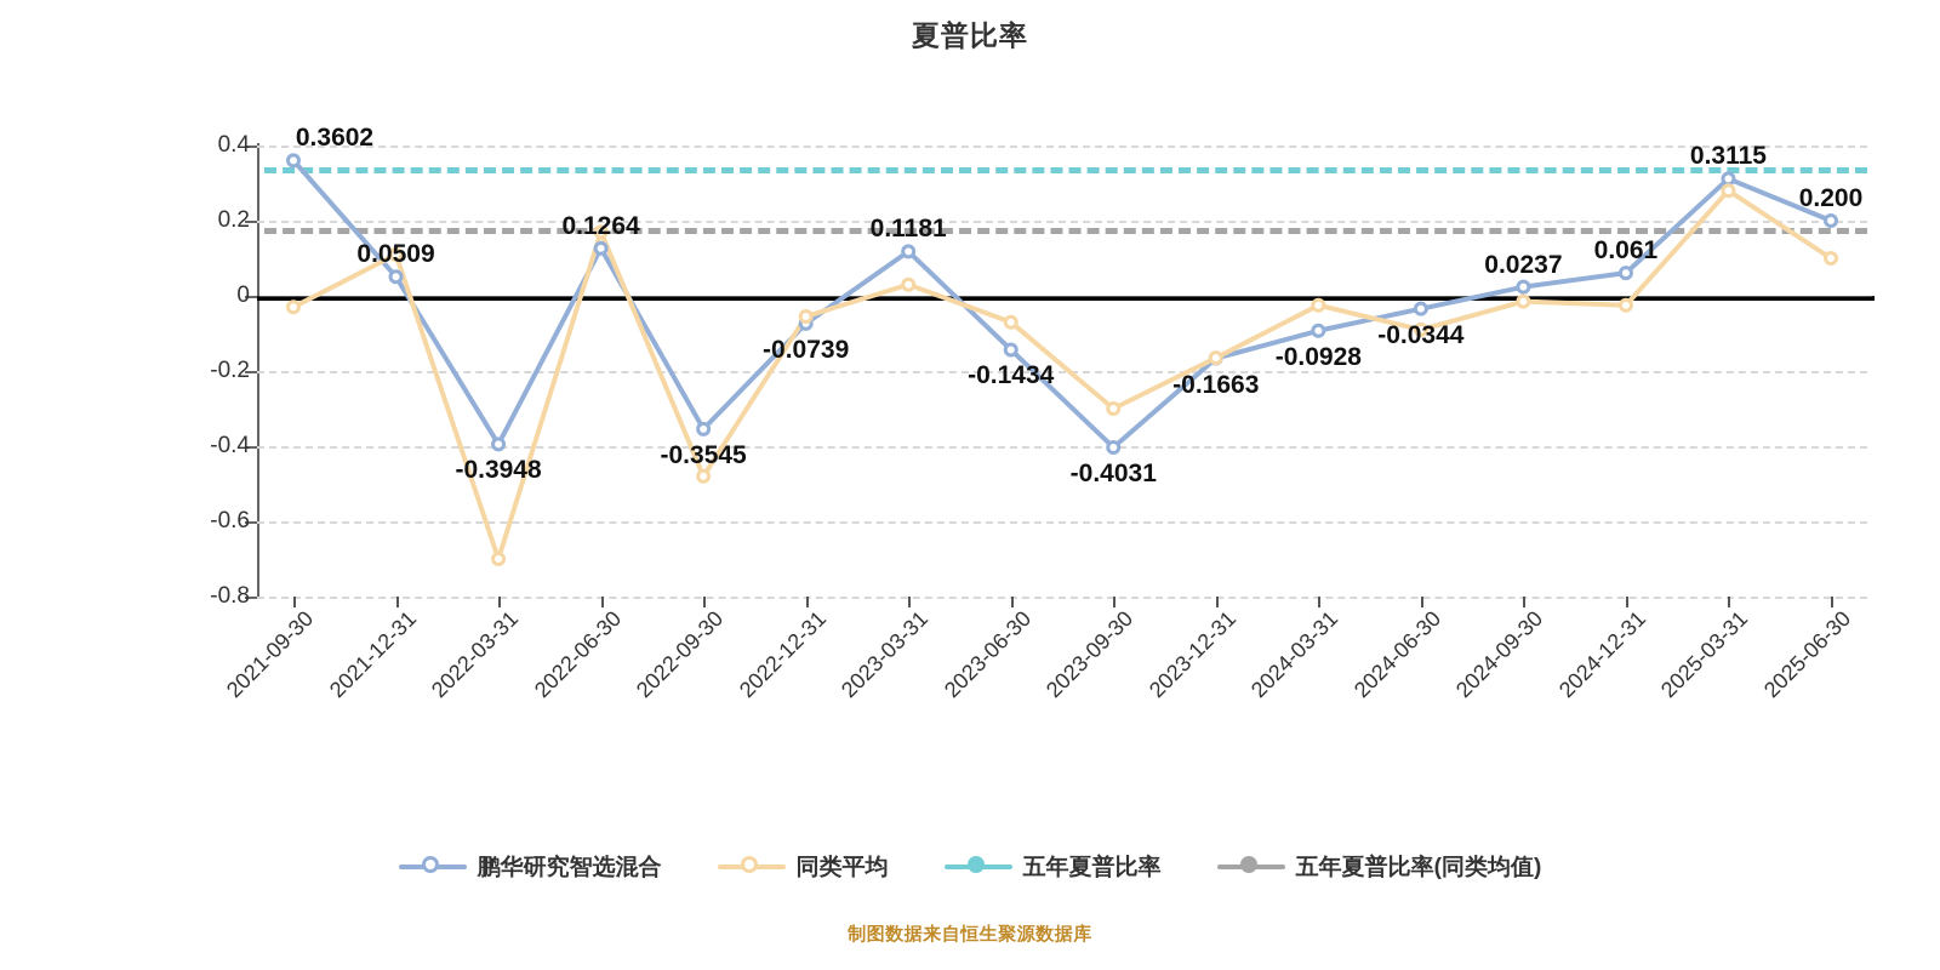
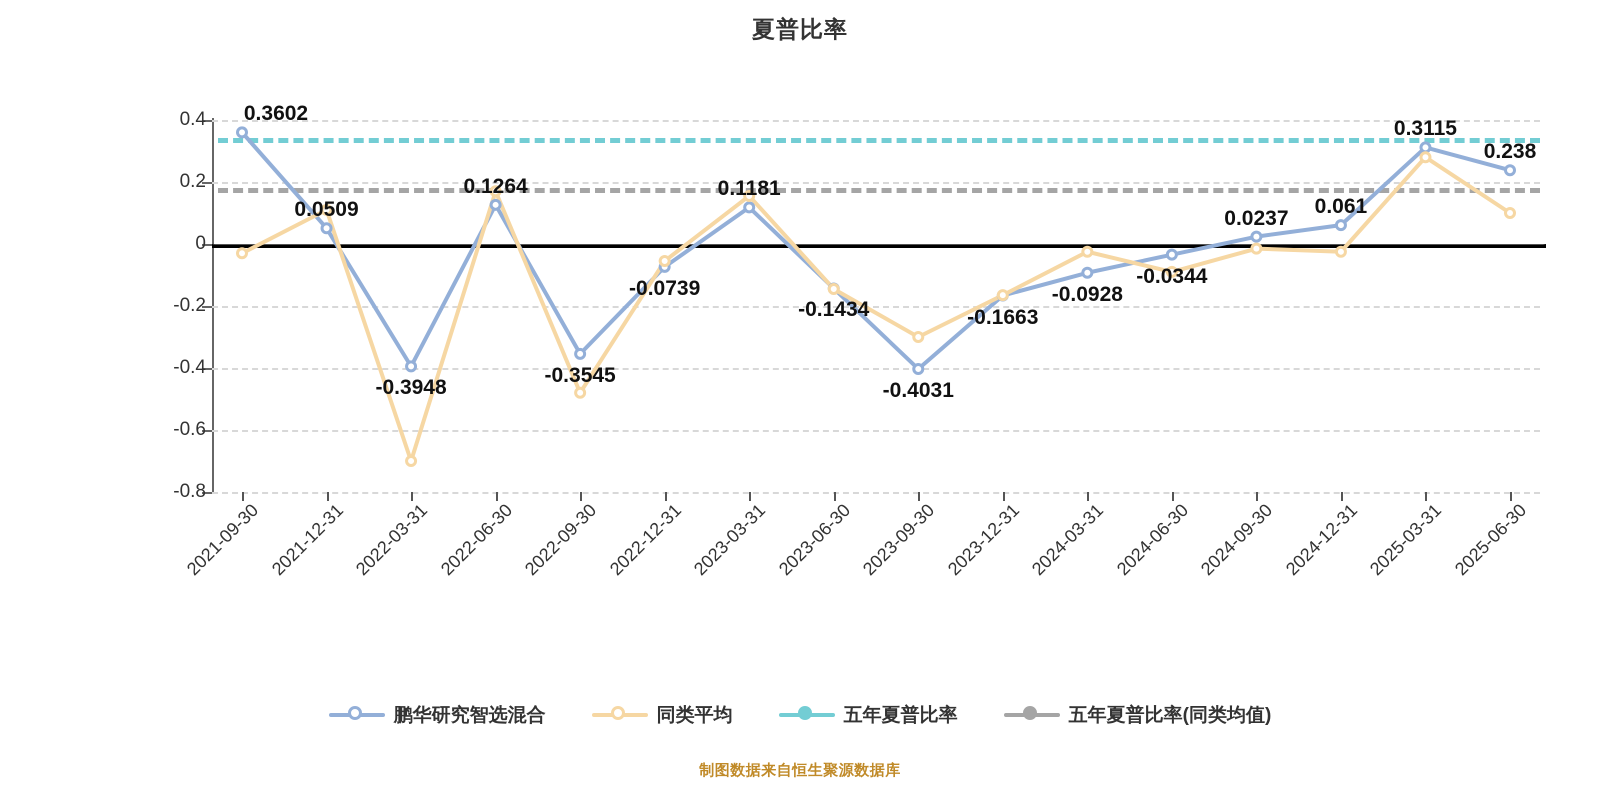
同类平均/2023-03-31: 0.03 -> 0.15
同类平均/2023-06-30: -0.07 -> -0.14
鹏华研究智选混合/2025-06-30: 0.200 -> 0.238
